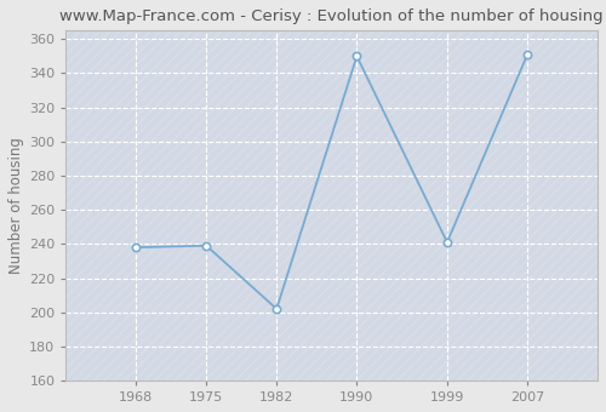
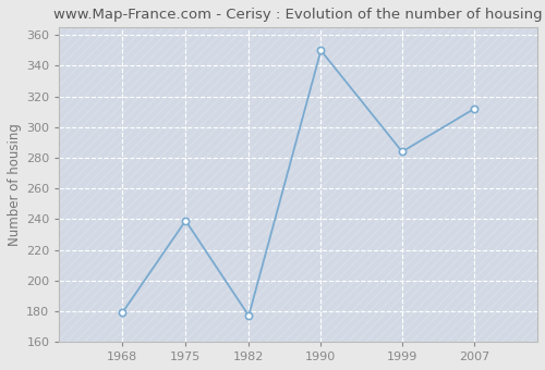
1968: 238 -> 179
1982: 202 -> 177
1999: 241 -> 284
2007: 351 -> 312
